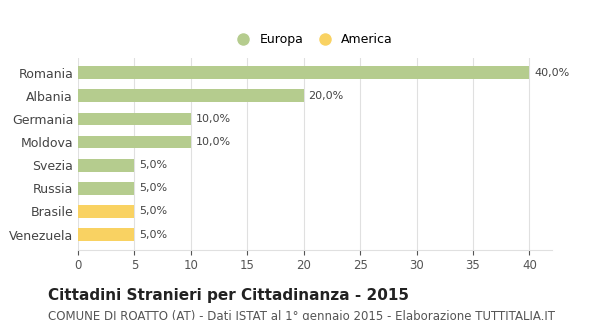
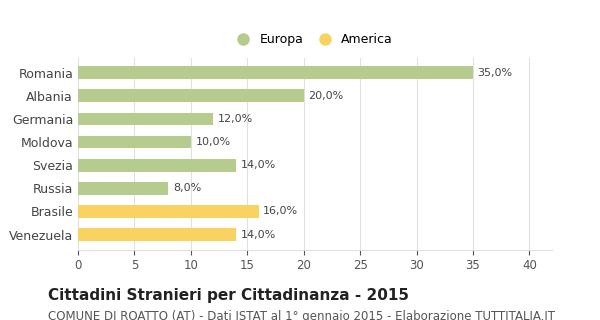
Romania: 40,0% -> 35,0%
Germania: 10,0% -> 12,0%
Svezia: 5,0% -> 14,0%
Russia: 5,0% -> 8,0%
Brasile: 5,0% -> 16,0%
Venezuela: 5,0% -> 14,0%
